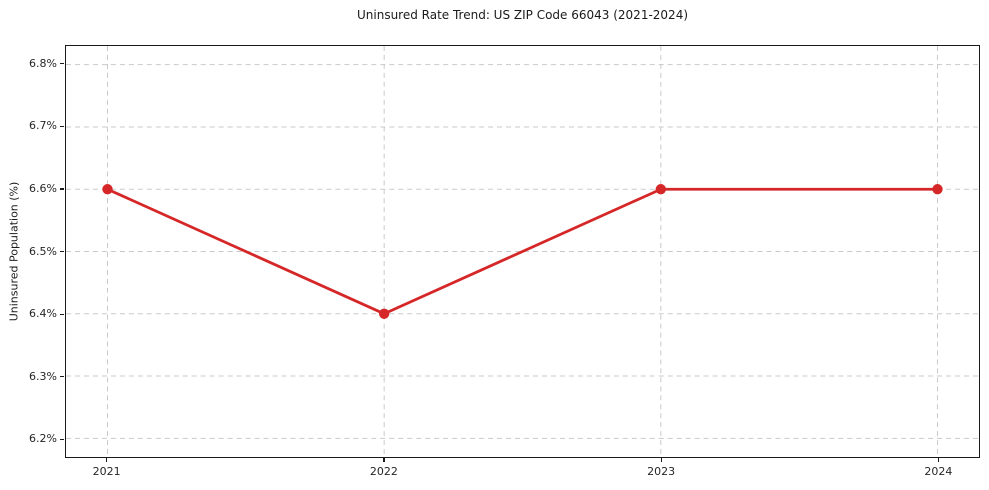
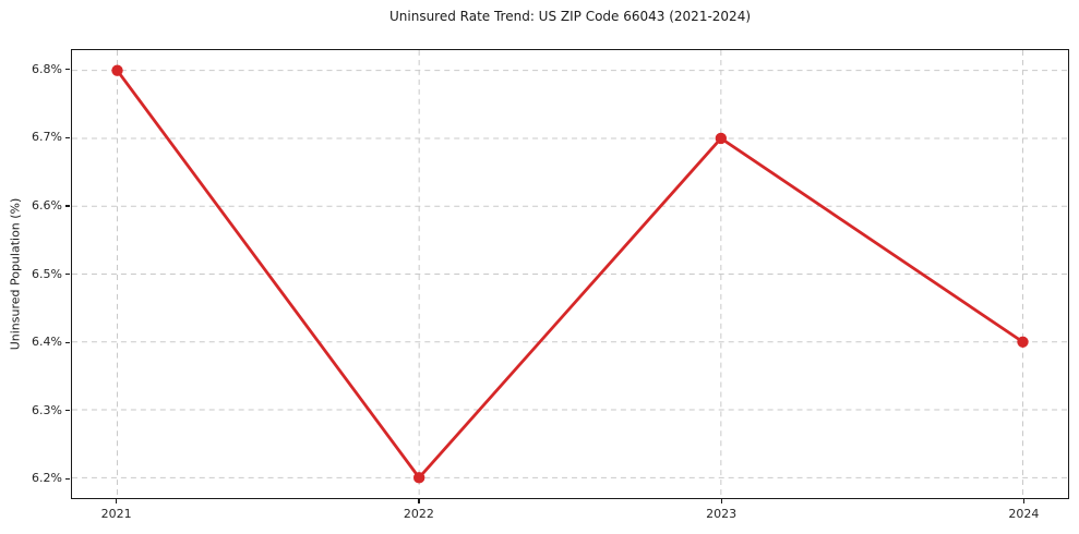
2021: 6.6% -> 6.8%
2022: 6.4% -> 6.2%
2023: 6.6% -> 6.7%
2024: 6.6% -> 6.4%
